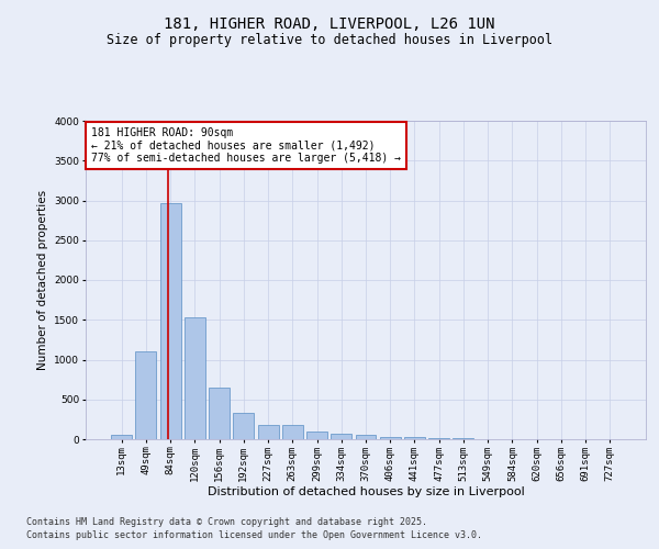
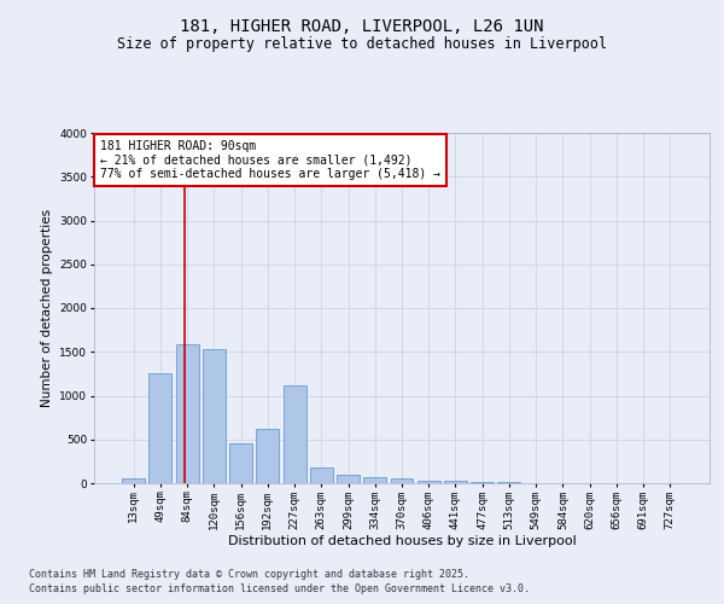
49sqm: 1100 -> 1260
84sqm: 2960 -> 1580
156sqm: 650 -> 460
192sqm: 330 -> 620
227sqm: 180 -> 1120
